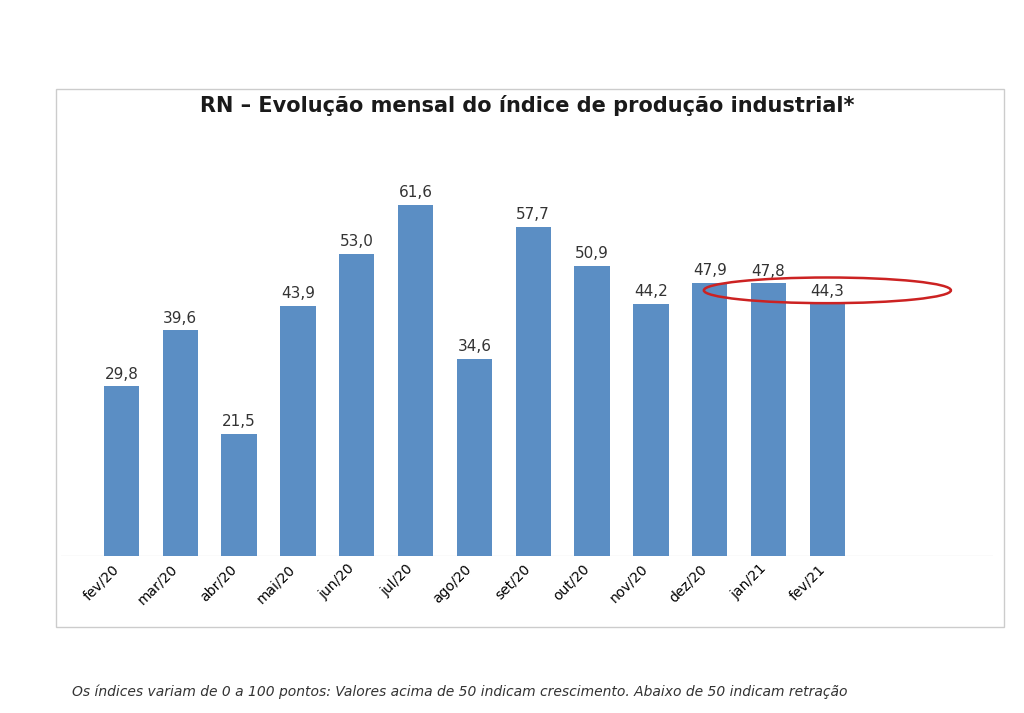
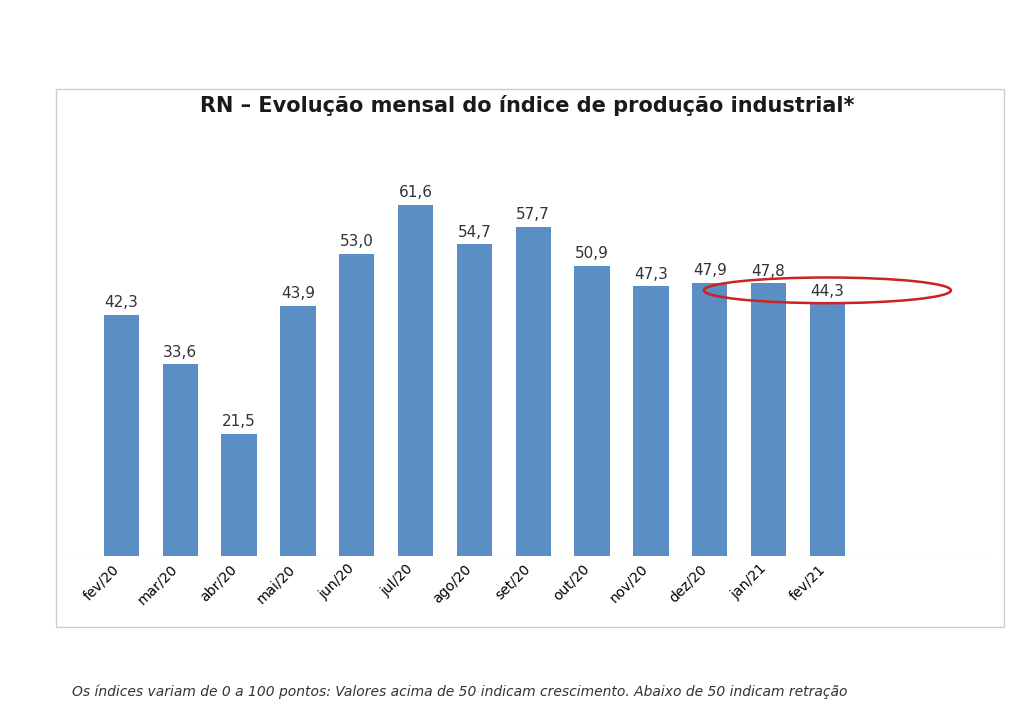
fev/20: 29,8 -> 42,3
mar/20: 39,6 -> 33,6
ago/20: 34,6 -> 54,7
nov/20: 44,2 -> 47,3
